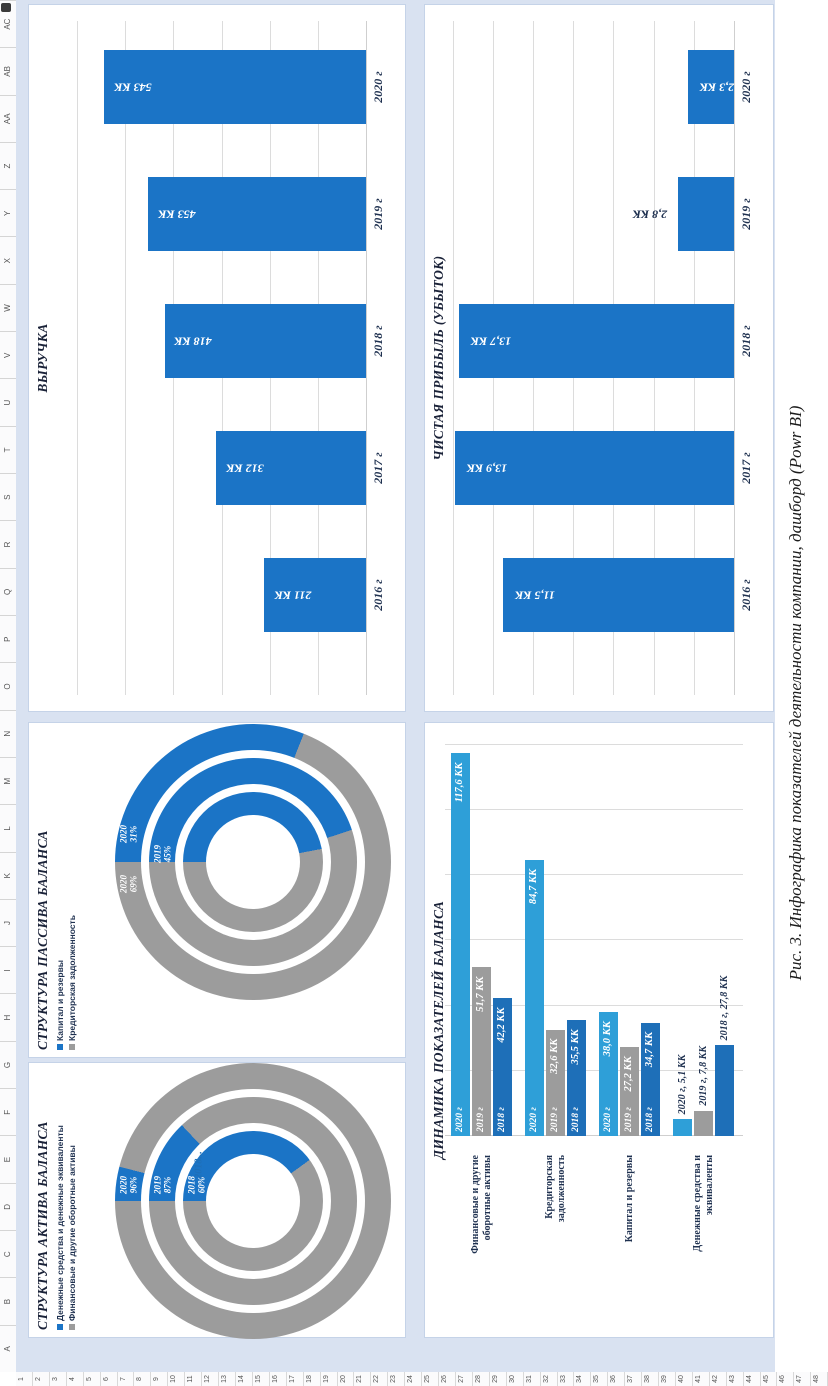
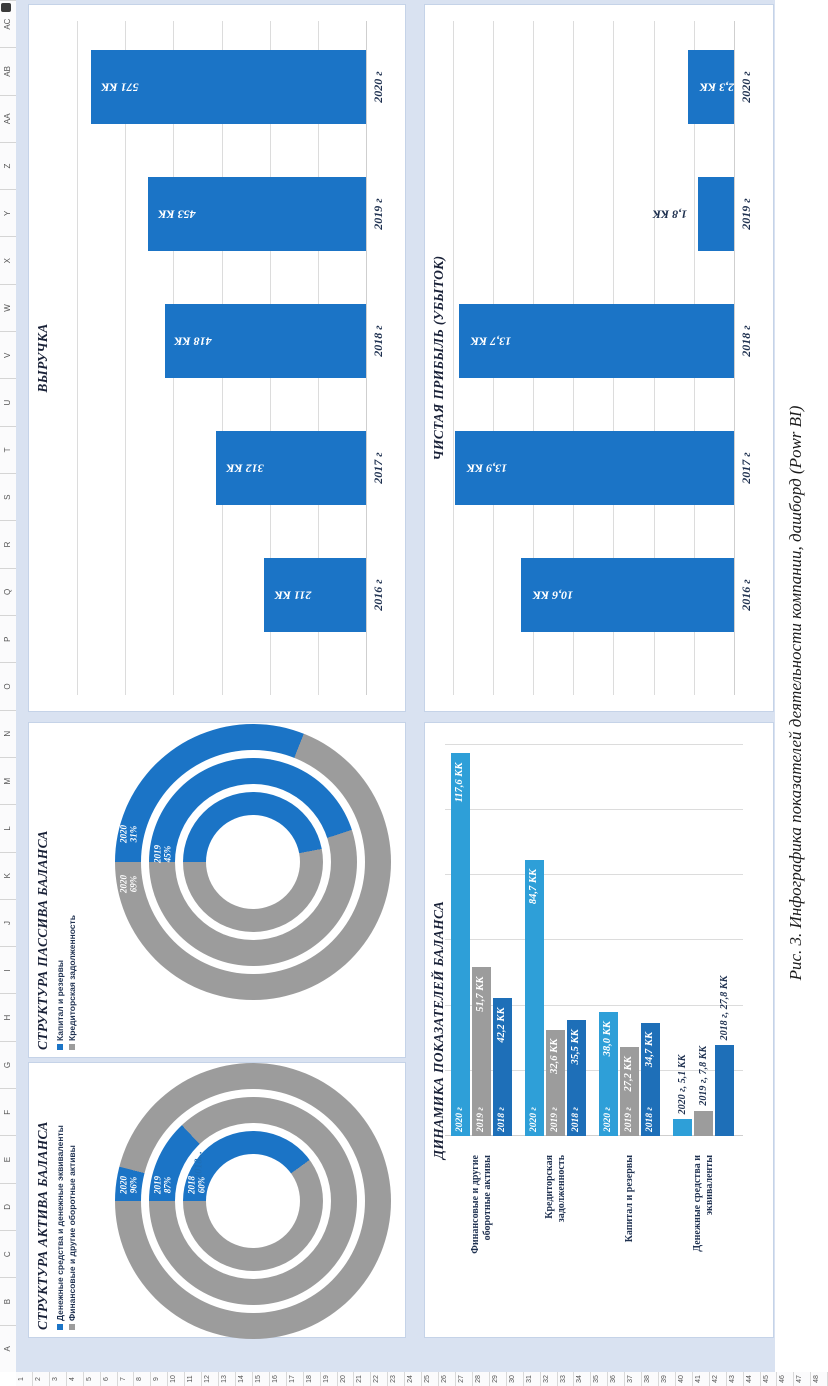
ВЫРУЧКА/2020 г: 543 -> 571
ЧИСТАЯ ПРИБЫЛЬ (УБЫТОК)/2016 г: 11,5 -> 10,6
ЧИСТАЯ ПРИБЫЛЬ (УБЫТОК)/2019 г: 2,8 -> 1,8
